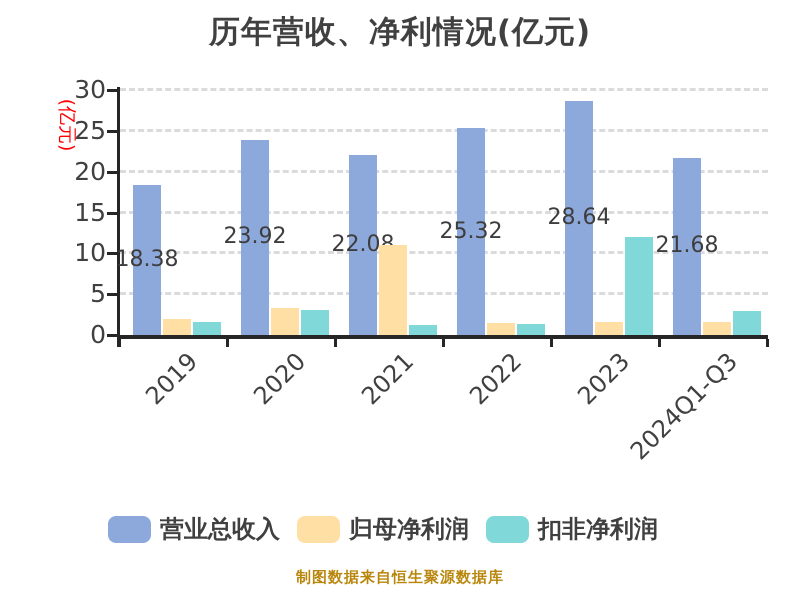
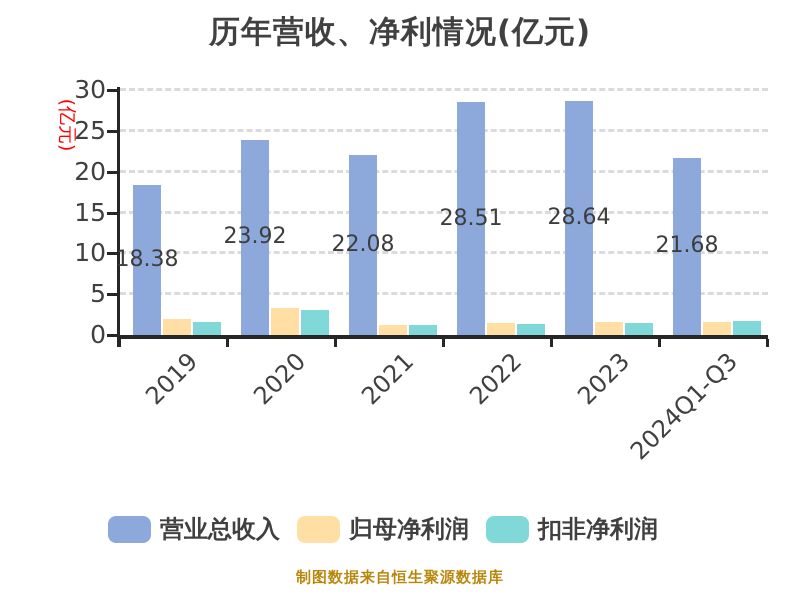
归母净利润/2021: 11 -> 1
营业总收入/2022: 25.32 -> 28.51
扣非净利润/2023: 12 -> 2
扣非净利润/2024Q1-Q3: 3 -> 2
